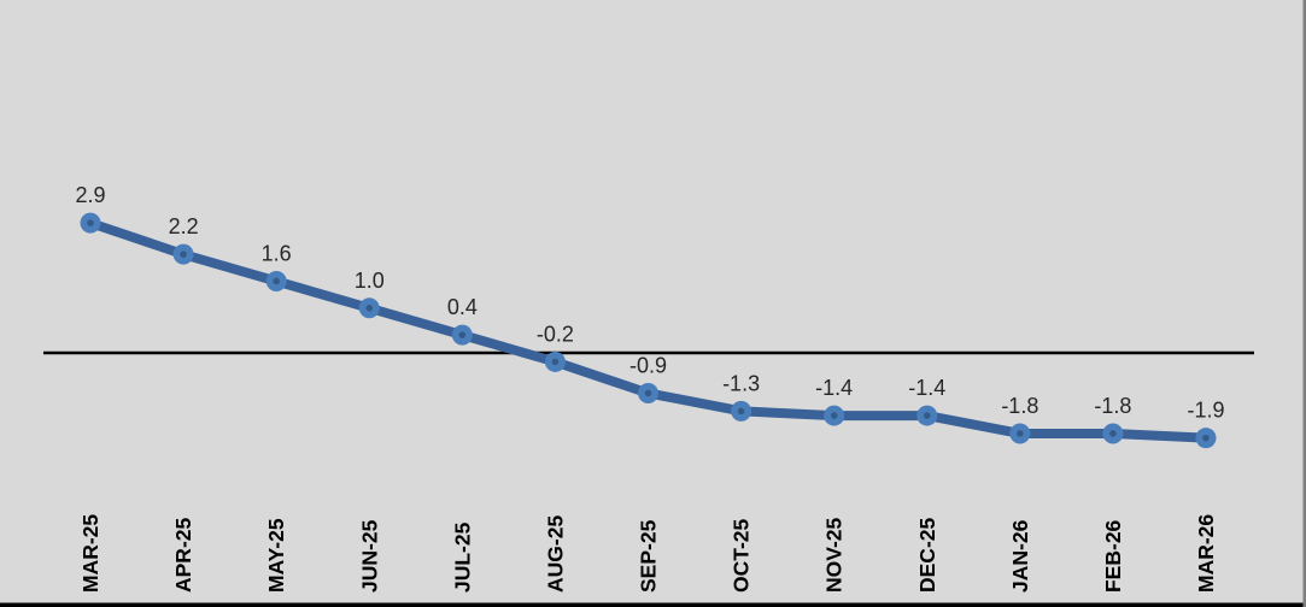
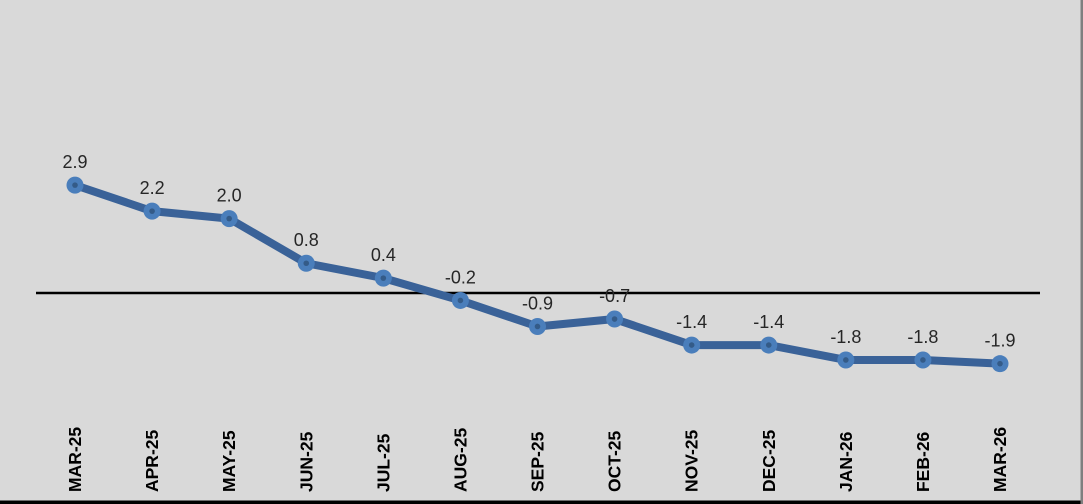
MAY-25: 1.6 -> 2.0
JUN-25: 1.0 -> 0.8
OCT-25: -1.3 -> -0.7
